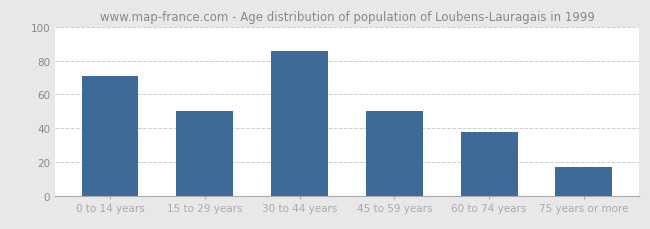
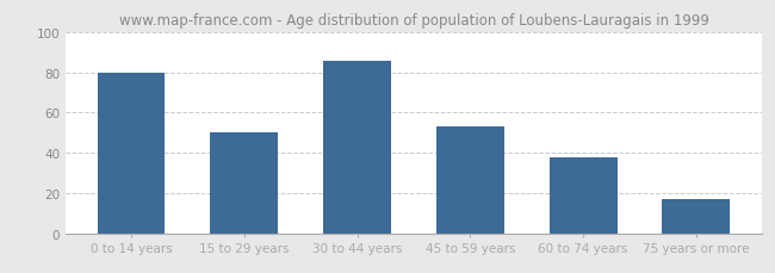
0 to 14 years: 71 -> 80
45 to 59 years: 50 -> 53
